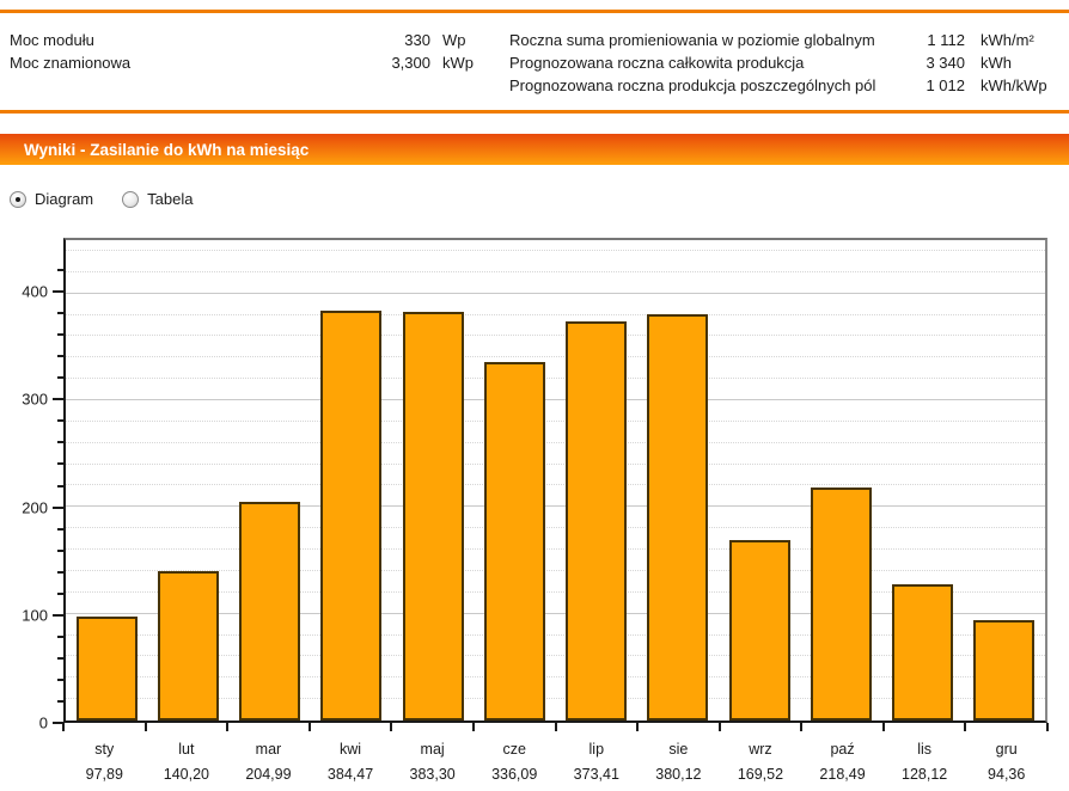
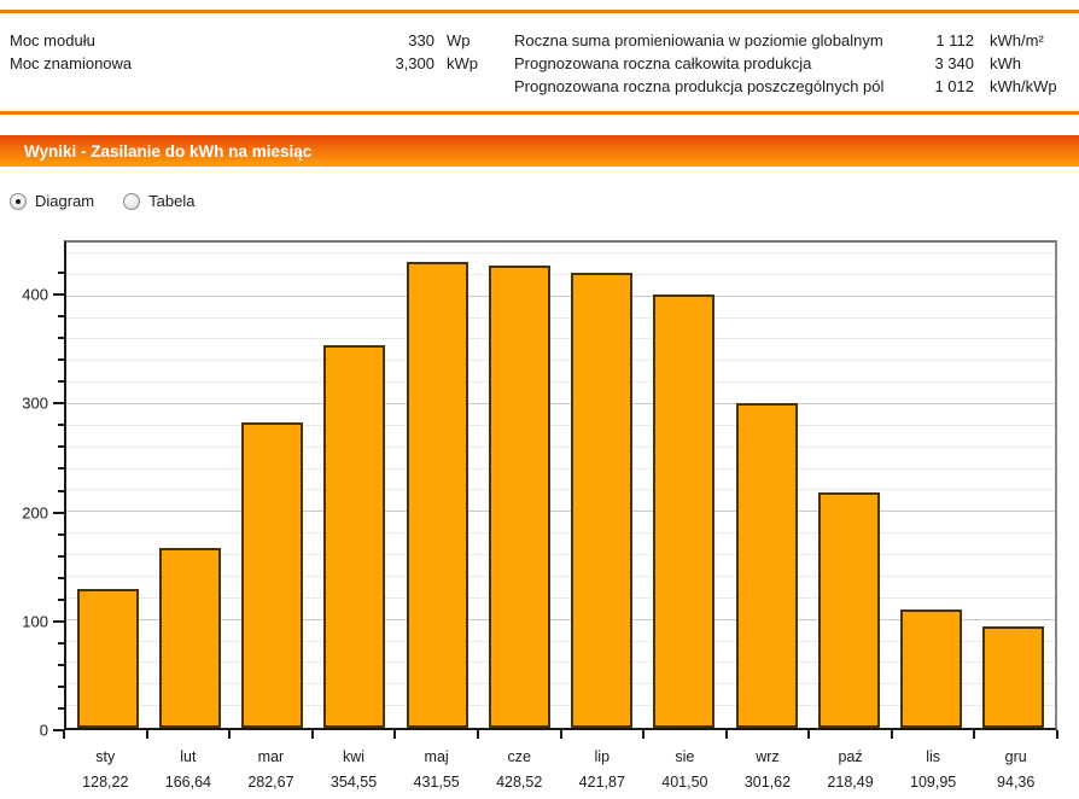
sty: 97,89 -> 128,22
lut: 140,20 -> 166,64
mar: 204,99 -> 282,67
kwi: 384,47 -> 354,55
maj: 383,30 -> 431,55
cze: 336,09 -> 428,52
lip: 373,41 -> 421,87
sie: 380,12 -> 401,50
wrz: 169,52 -> 301,62
lis: 128,12 -> 109,95
